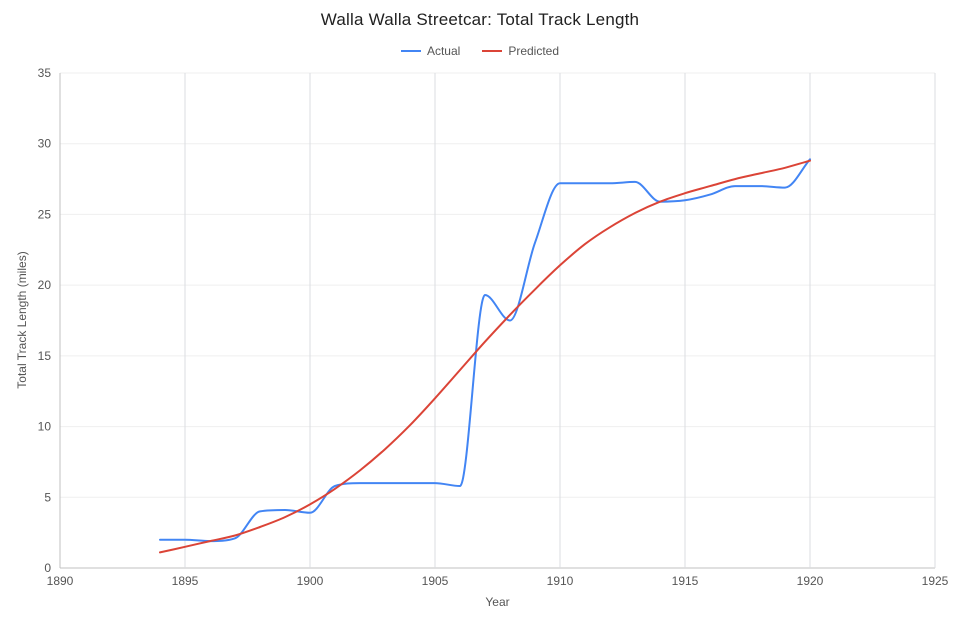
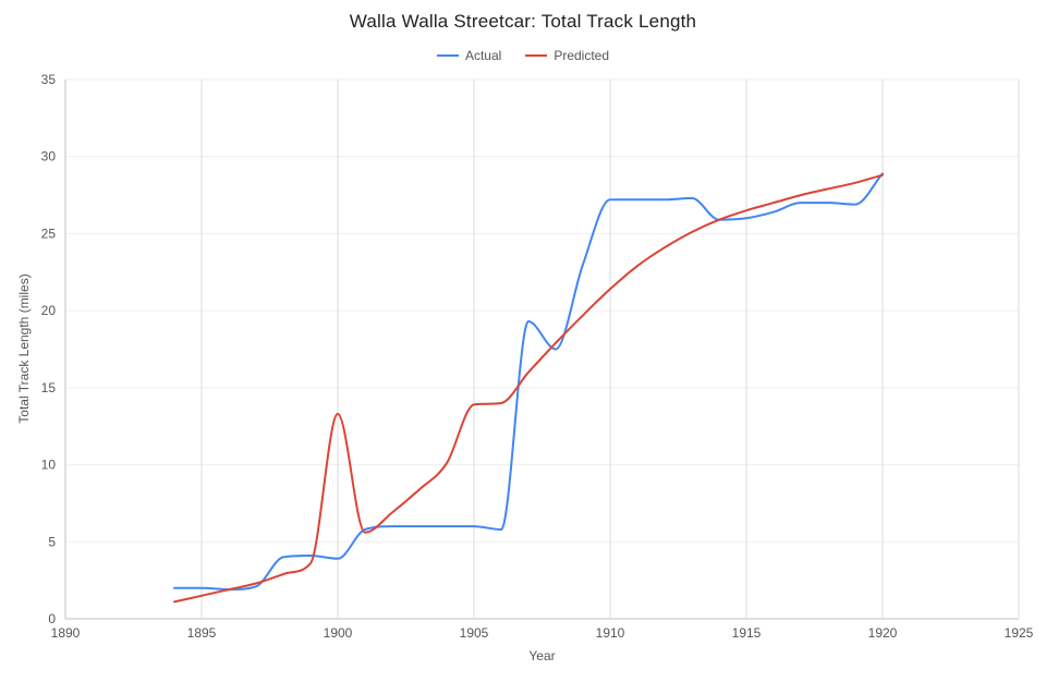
Predicted/1900: 4.5 -> 13.3
Predicted/1905: 12.0 -> 13.9
